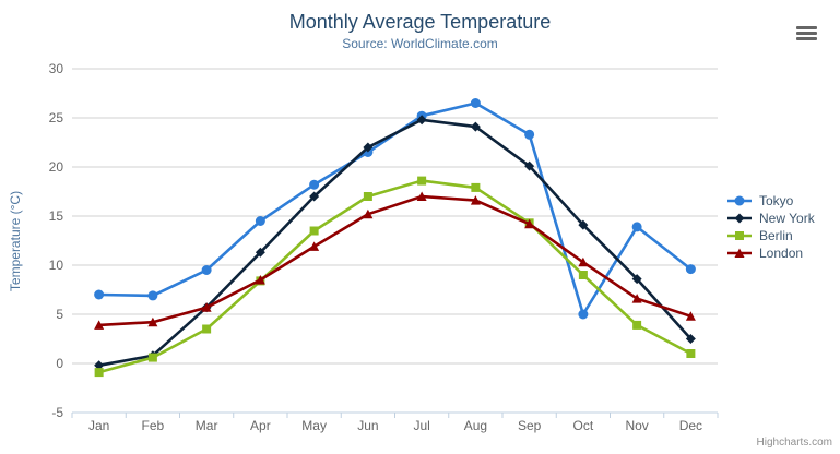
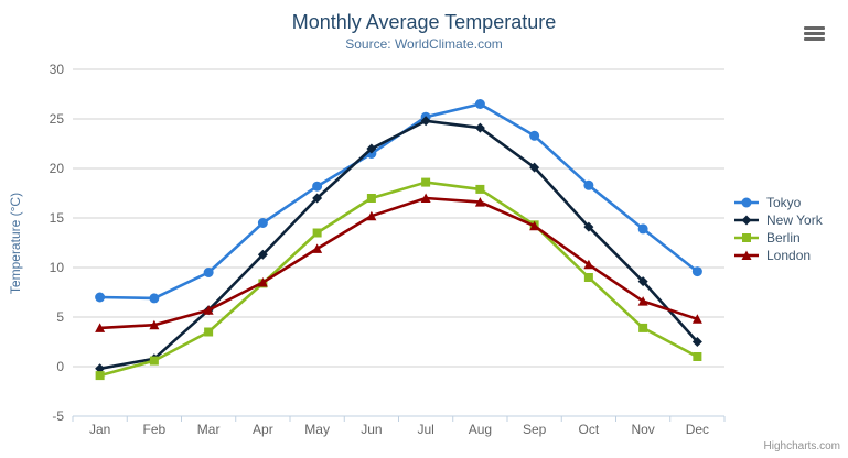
Tokyo/Oct: 5 -> 18
